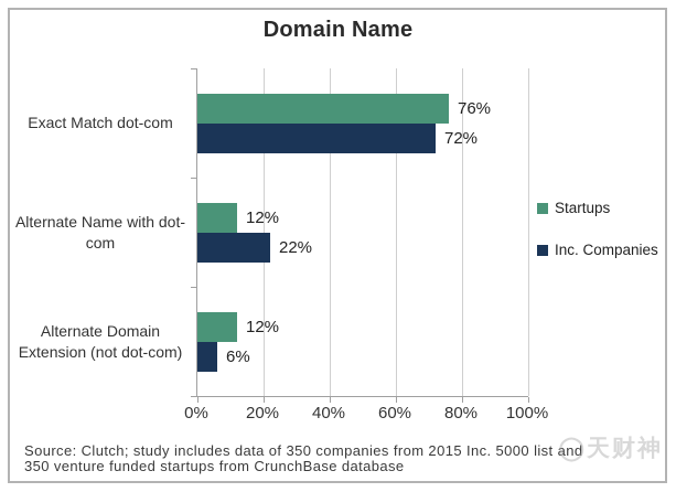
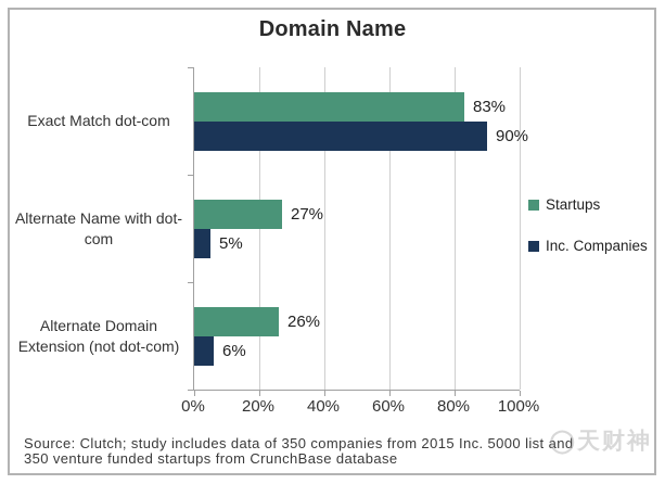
Startups/Exact Match dot-com: 76% -> 83%
Inc. Companies/Exact Match dot-com: 72% -> 90%
Startups/Alternate Name with dot-com: 12% -> 27%
Inc. Companies/Alternate Name with dot-com: 22% -> 5%
Startups/Alternate Domain Extension (not dot-com): 12% -> 26%
